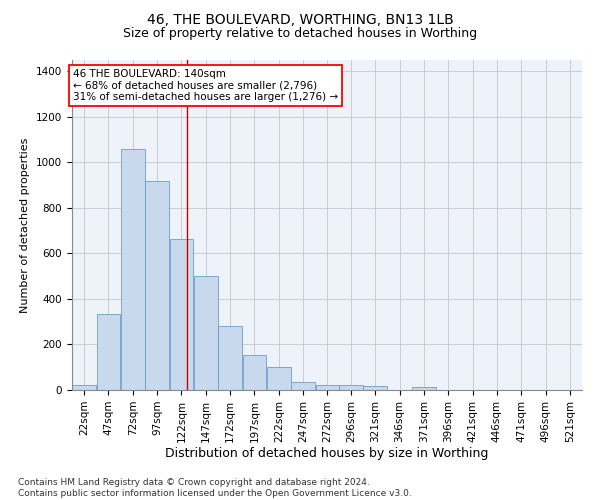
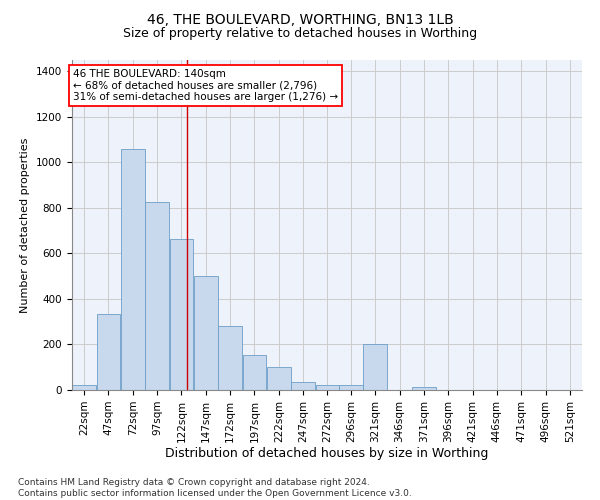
97sqm: 920 -> 825
321sqm: 17 -> 200
